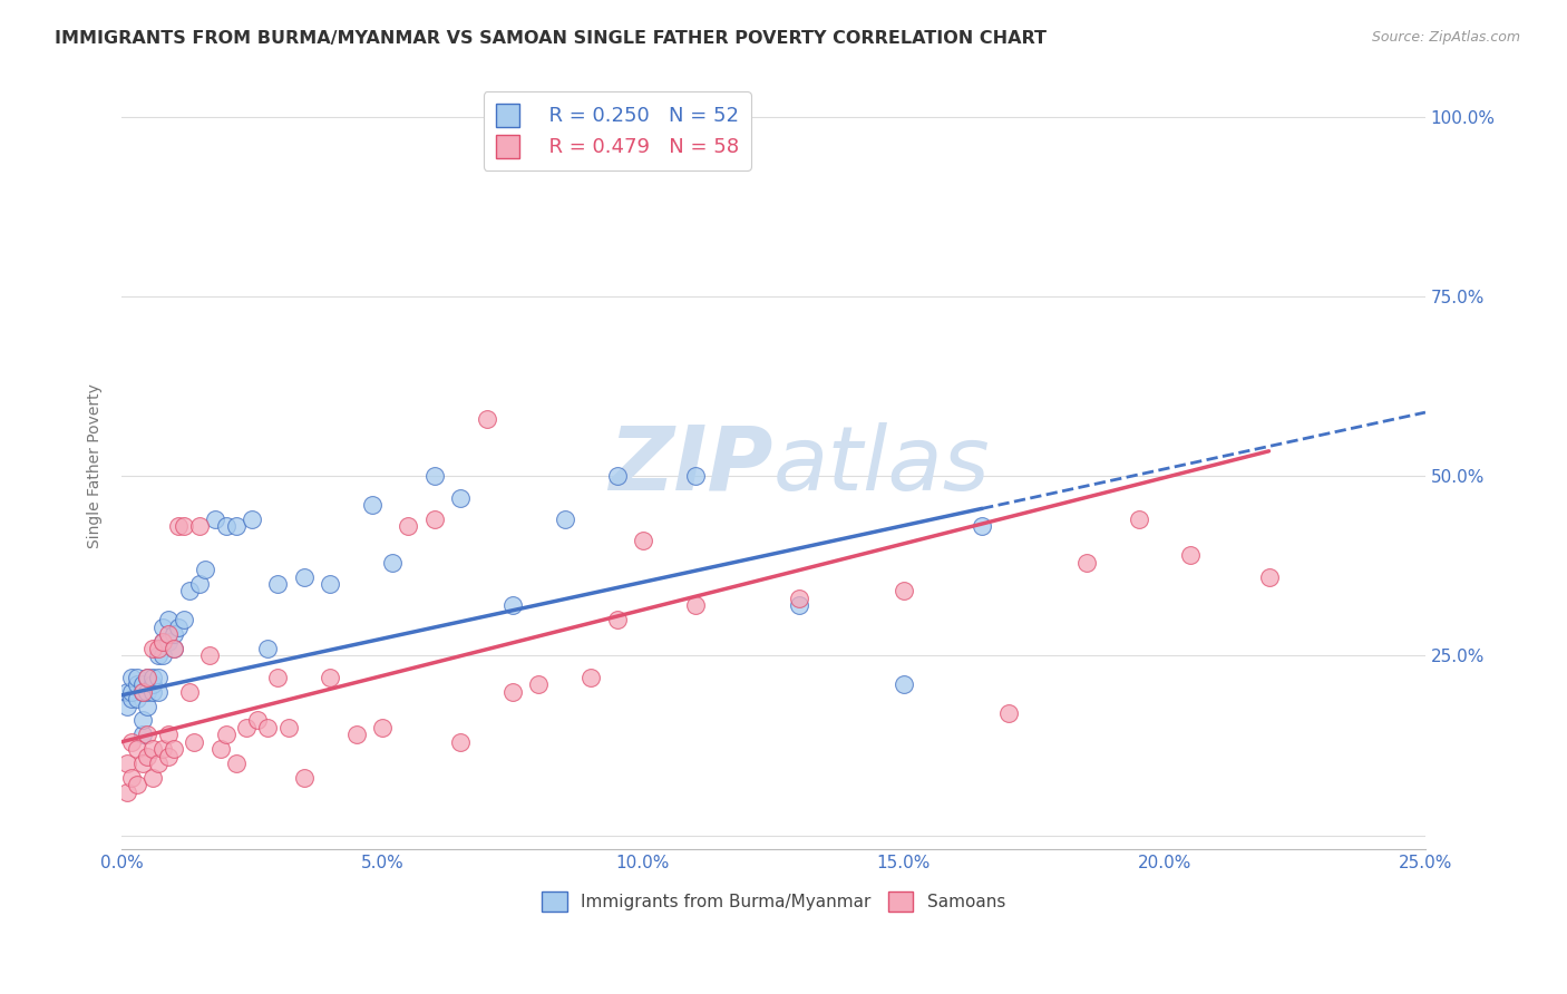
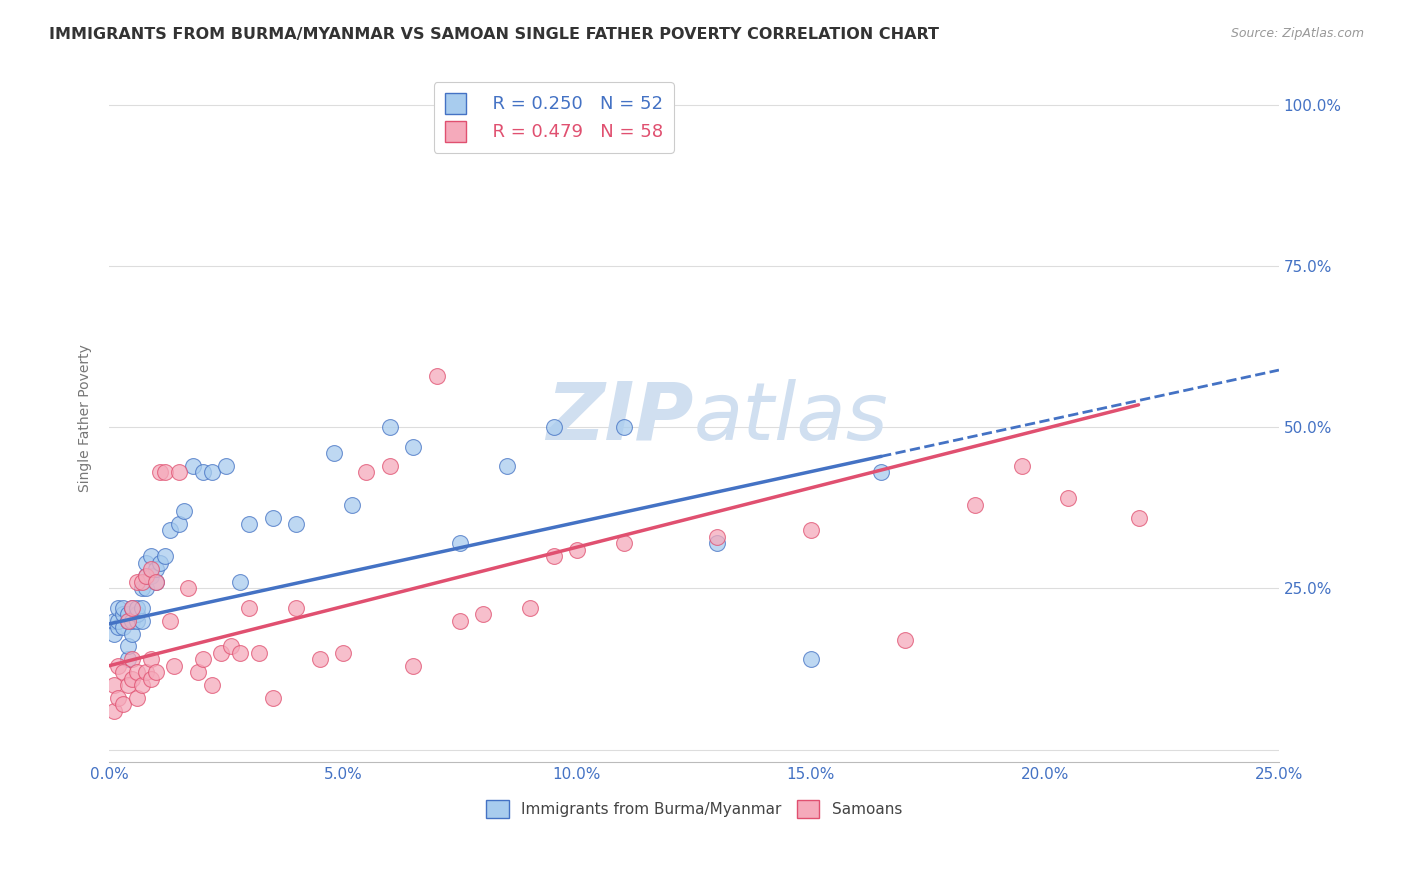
Samoans/10.0%: 41% -> 31%
Immigrants from Burma/Myanmar/15.0%: 21% -> 14%
